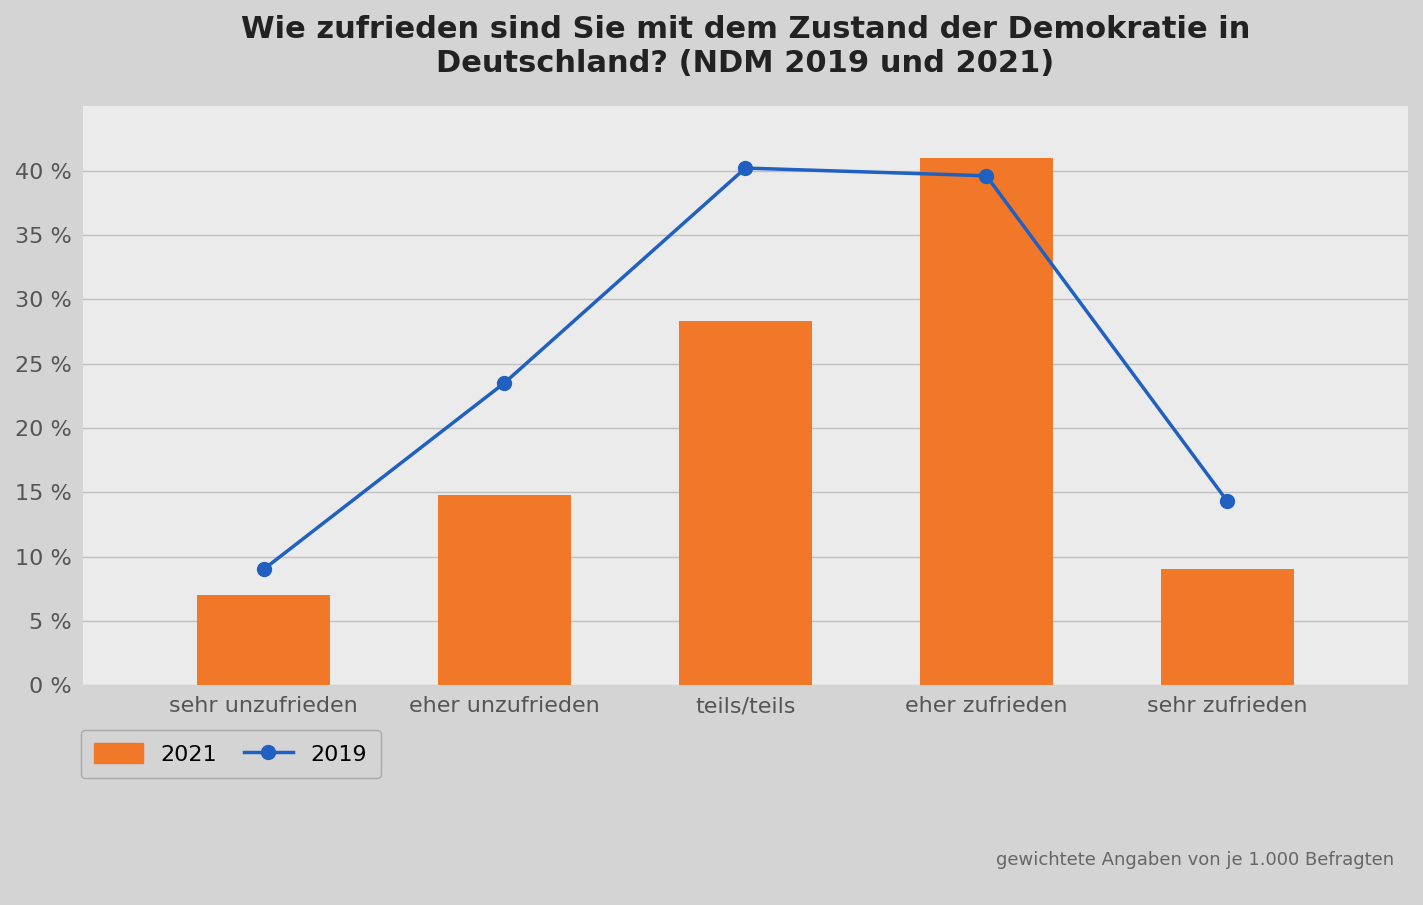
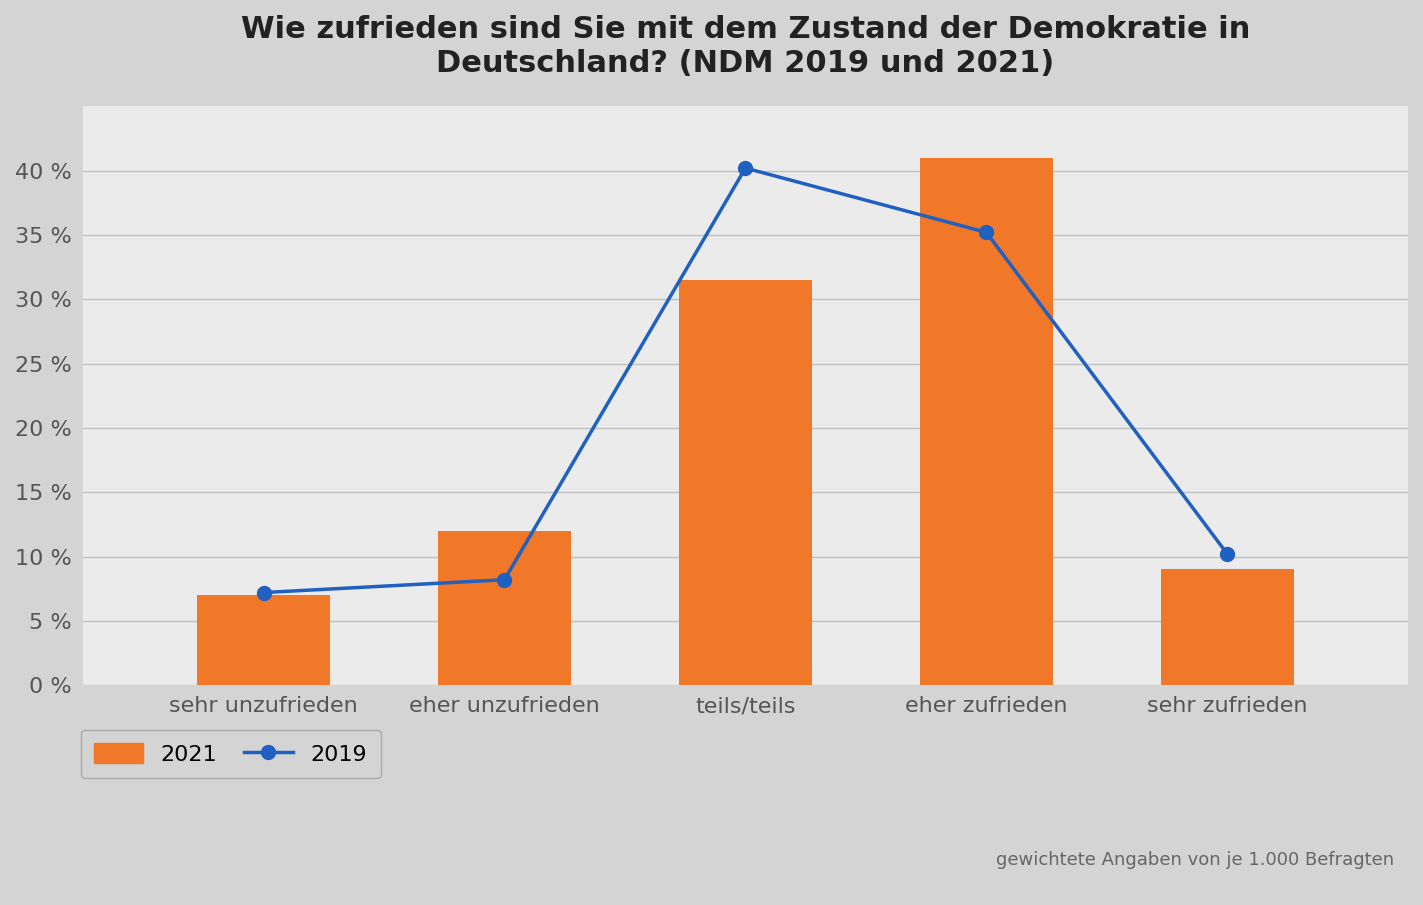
2019/sehr unzufrieden: 9.0 % -> 7.2 %
2021/eher unzufrieden: 14.8 % -> 12.0 %
2019/eher unzufrieden: 23.5 % -> 8.2 %
2021/teils/teils: 28.3 % -> 31.5 %
2019/eher zufrieden: 39.6 % -> 35.2 %
2019/sehr zufrieden: 14.3 % -> 10.2 %
